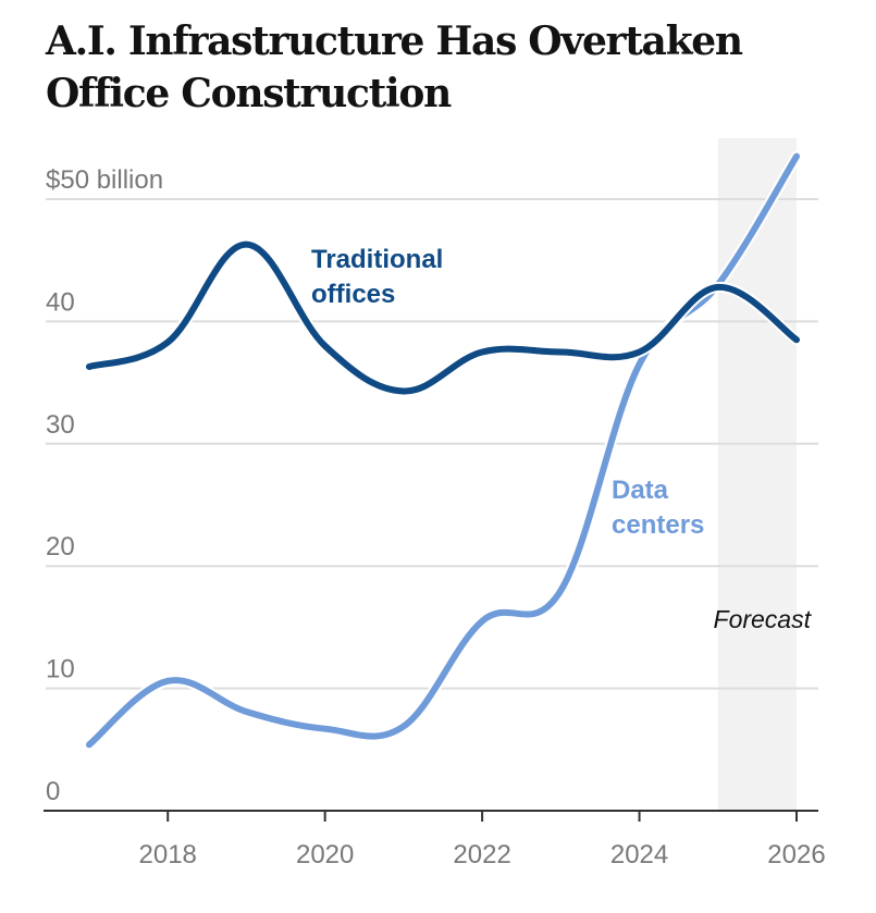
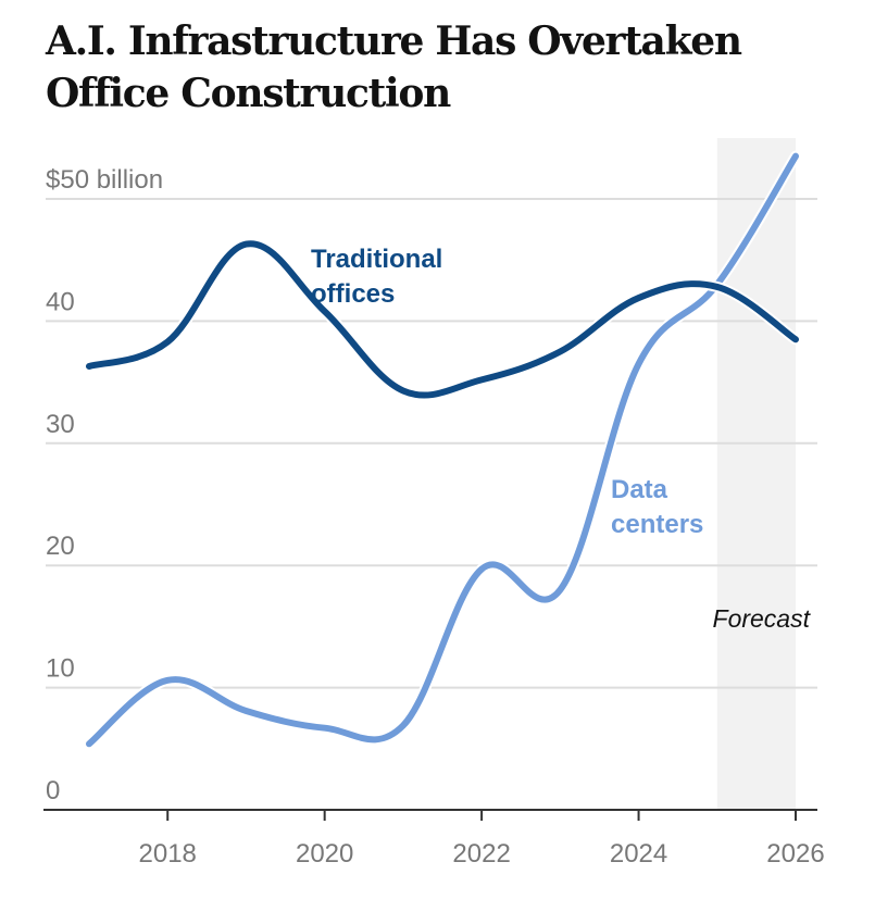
Traditional offices/2020: 38.0 -> 40.8
Traditional offices/2022: 37.5 -> 35.2
Data centers/2022: 15.5 -> 19.7
Traditional offices/2024: 37.5 -> 41.9
